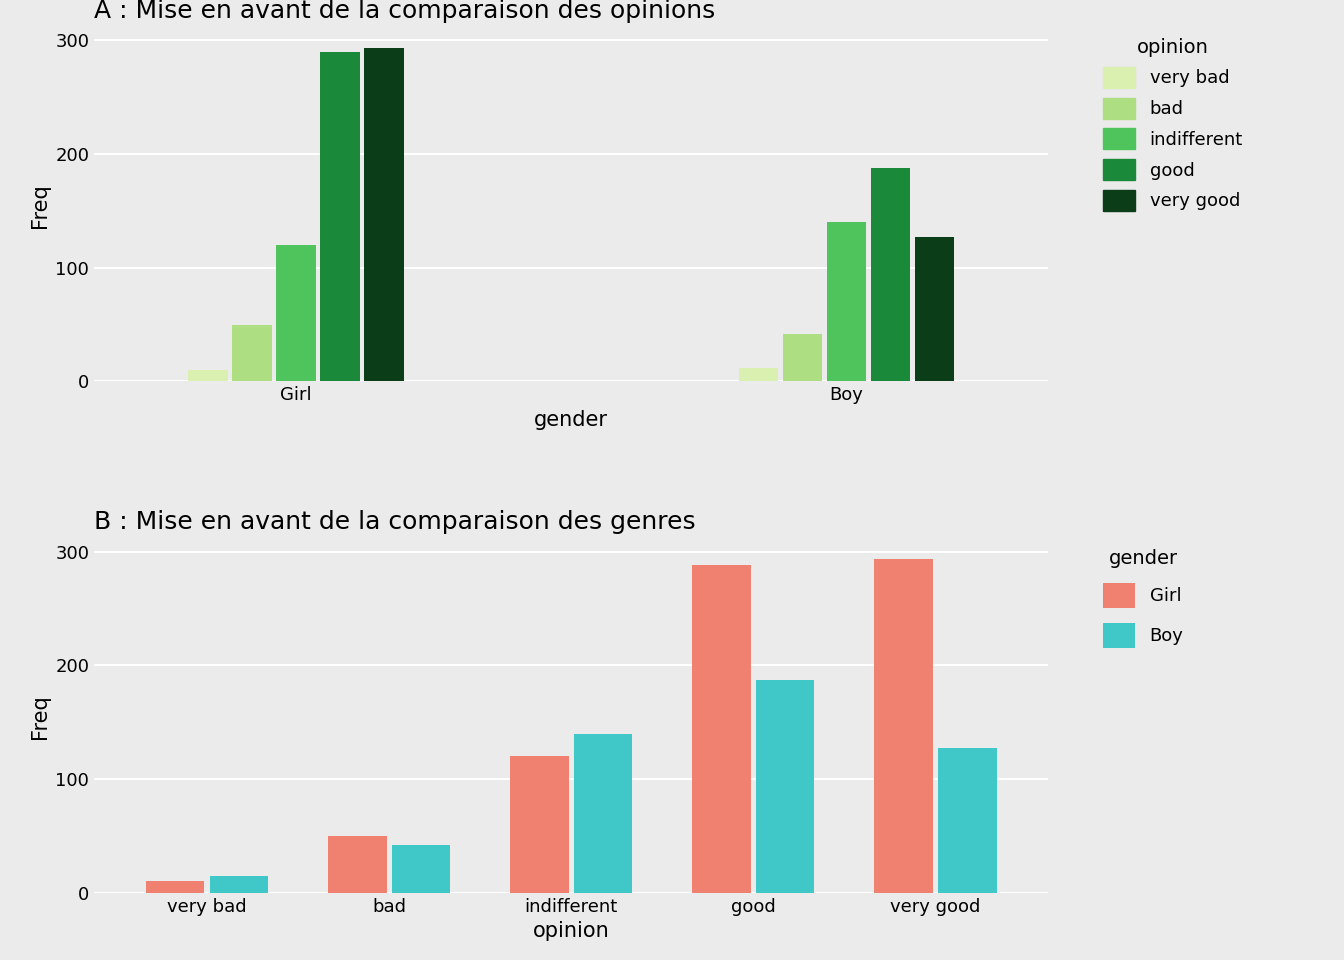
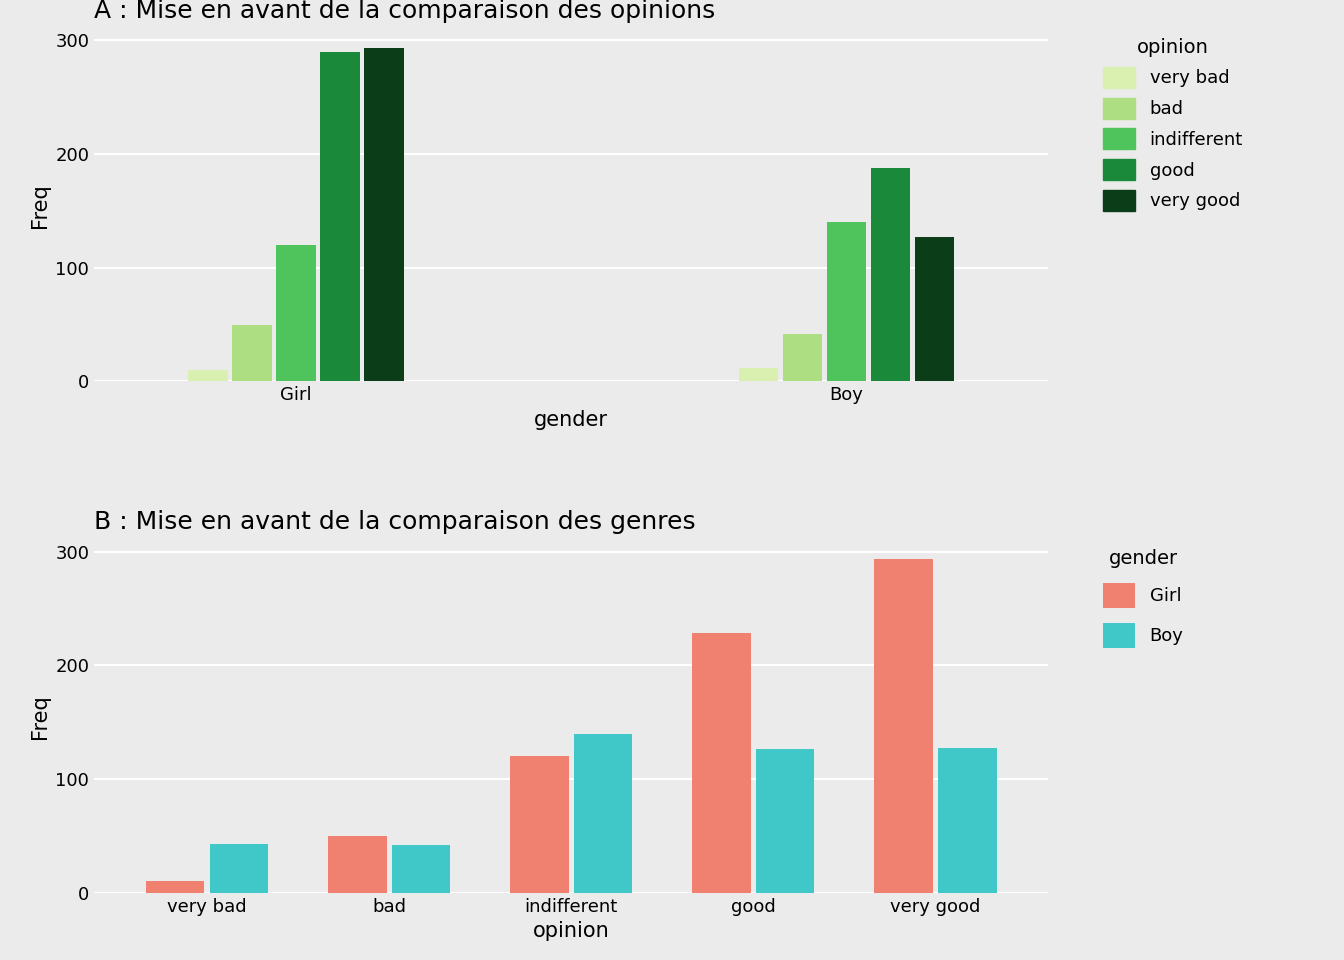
B : Mise en avant de la comparaison des genres/Boy/very bad: 15 -> 43
B : Mise en avant de la comparaison des genres/Girl/good: 288 -> 228
B : Mise en avant de la comparaison des genres/Boy/good: 187 -> 126
